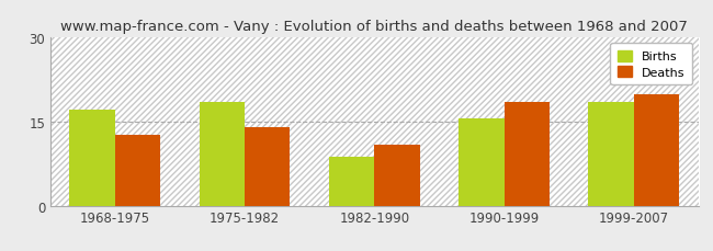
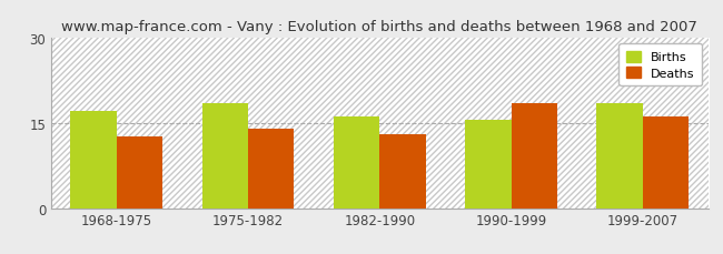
Births/1982-1990: 8.6 -> 16.0
Deaths/1982-1990: 10.8 -> 13.0
Deaths/1999-2007: 19.8 -> 16.0
